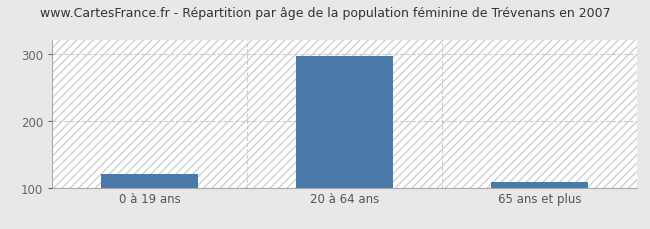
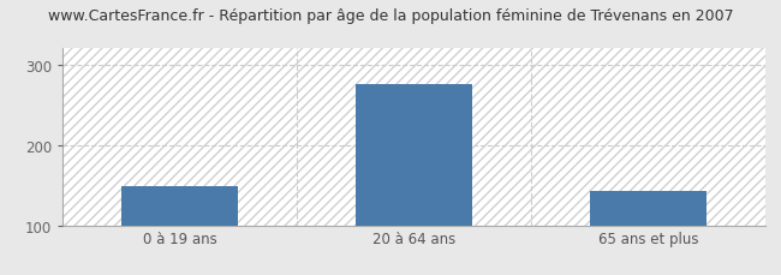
0 à 19 ans: 120 -> 148
20 à 64 ans: 297 -> 276
65 ans et plus: 109 -> 142
